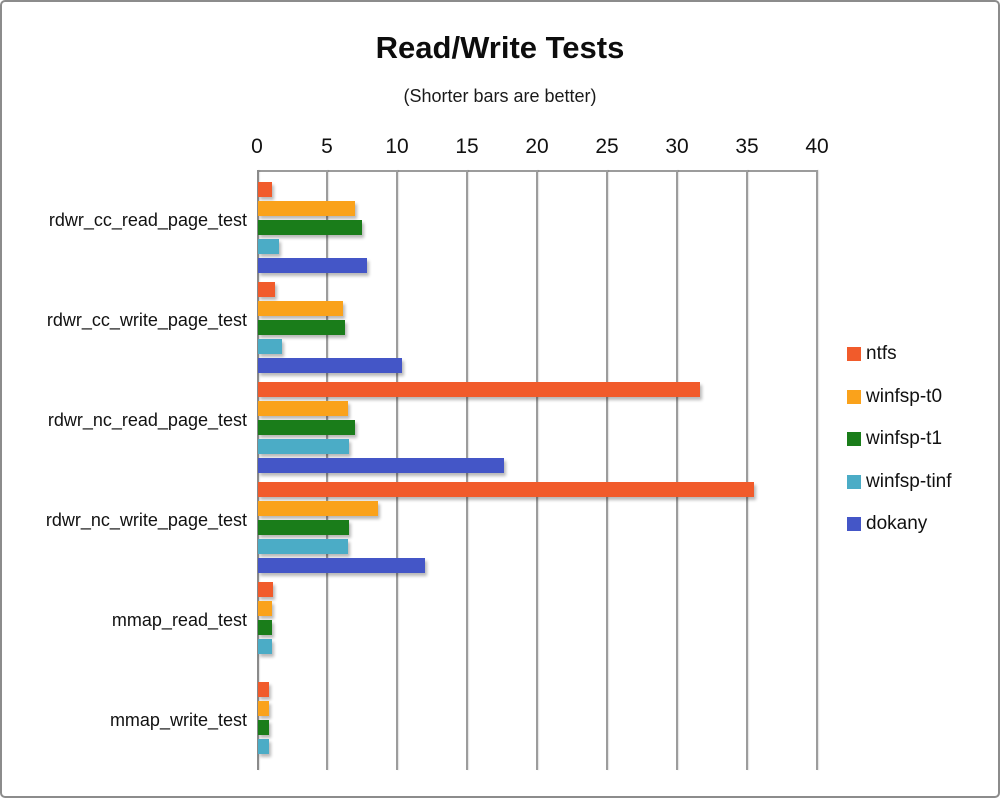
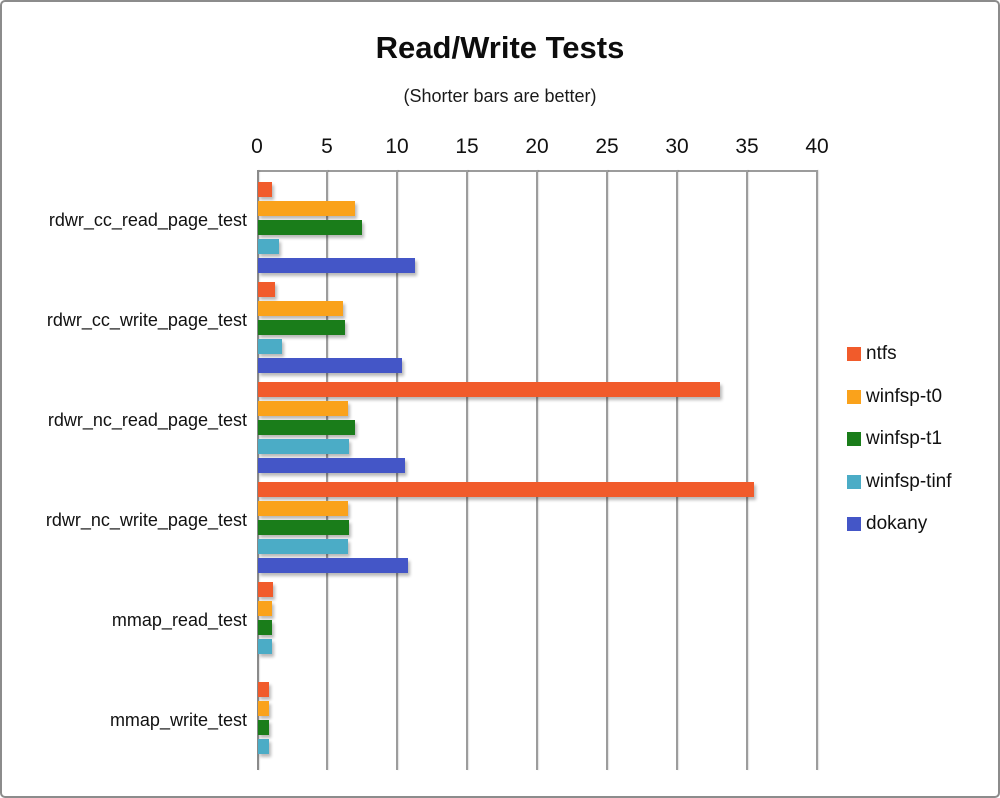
dokany/rdwr_cc_read_page_test: 7.8 -> 11.2
ntfs/rdwr_nc_read_page_test: 31.6 -> 33.0
dokany/rdwr_nc_read_page_test: 17.6 -> 10.5
winfsp-t0/rdwr_nc_write_page_test: 8.6 -> 6.4
dokany/rdwr_nc_write_page_test: 11.9 -> 10.7
